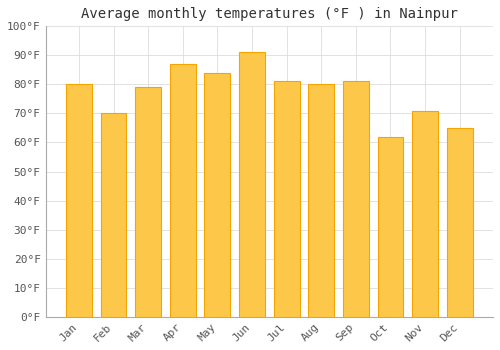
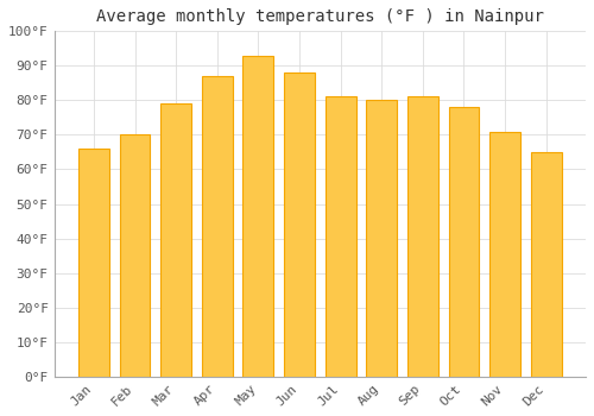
Jan: 80°F -> 66°F
May: 84°F -> 93°F
Jun: 91°F -> 88°F
Oct: 62°F -> 78°F
